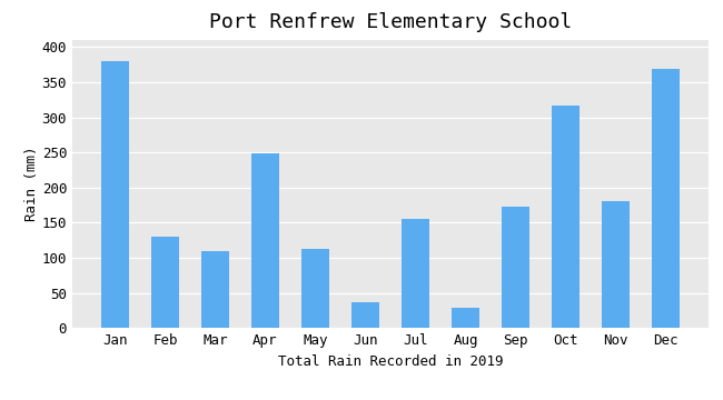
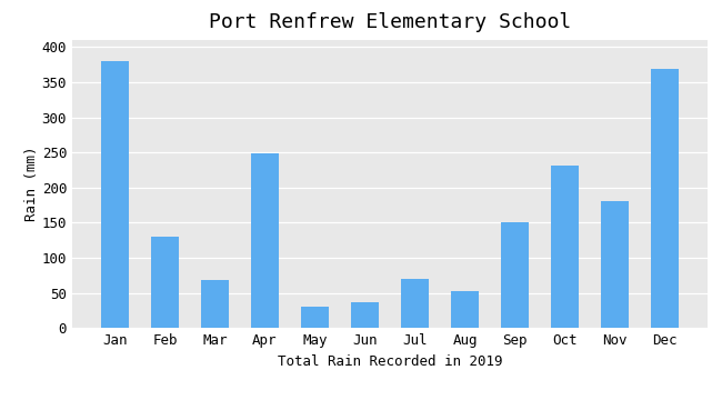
Mar: 110 -> 68
May: 112 -> 30
Jul: 156 -> 70
Aug: 28 -> 53
Sep: 172 -> 150
Oct: 316 -> 231
